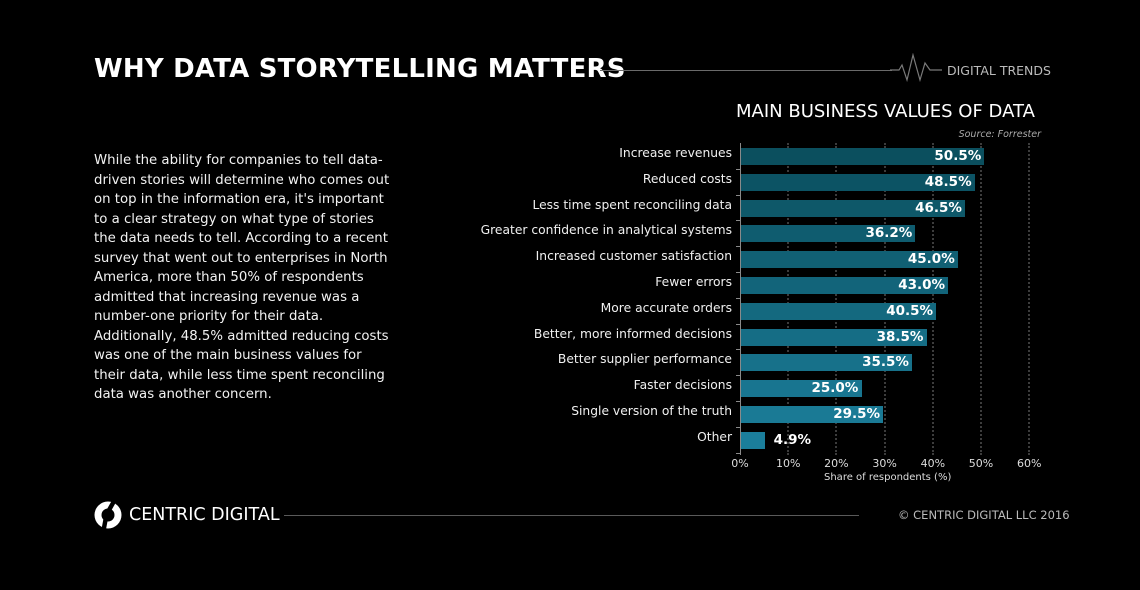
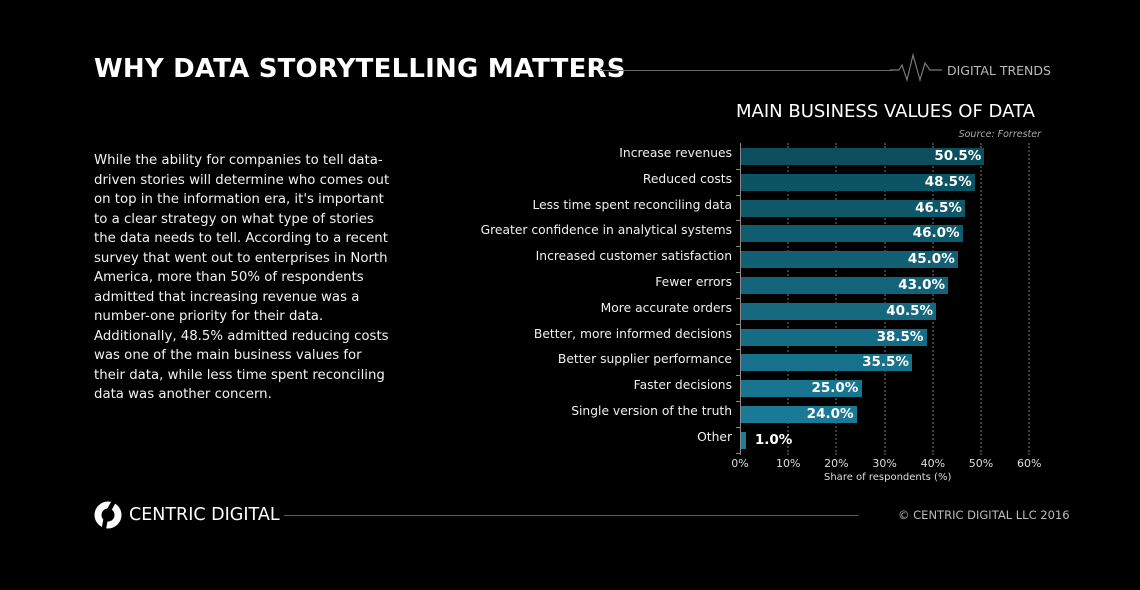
Greater confidence in analytical systems: 36.2% -> 46.0%
Single version of the truth: 29.5% -> 24.0%
Other: 4.9% -> 1.0%
